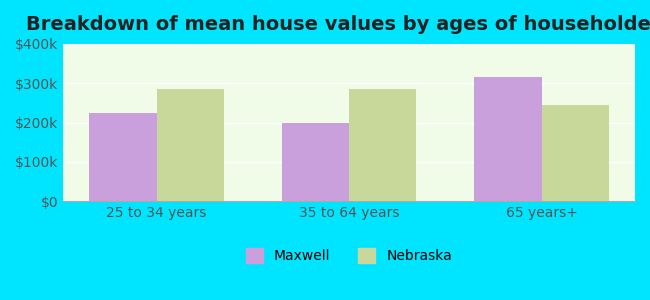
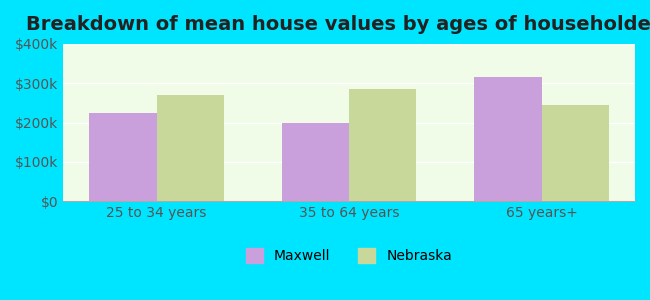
Nebraska/25 to 34 years: $285k -> $270k
